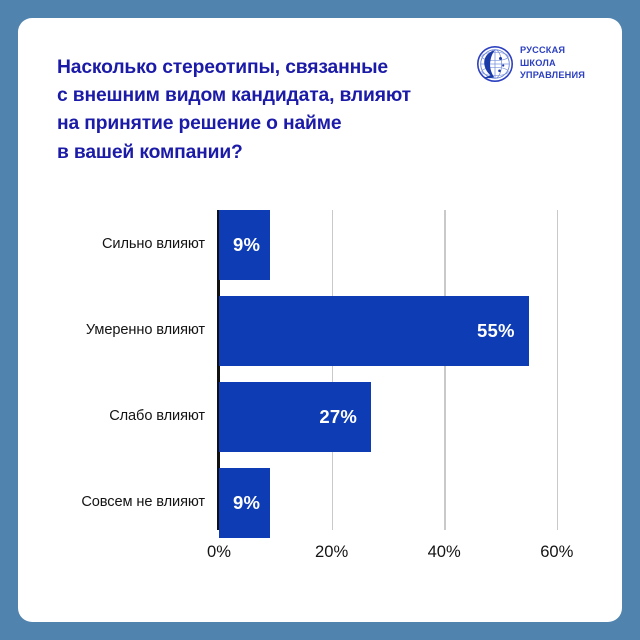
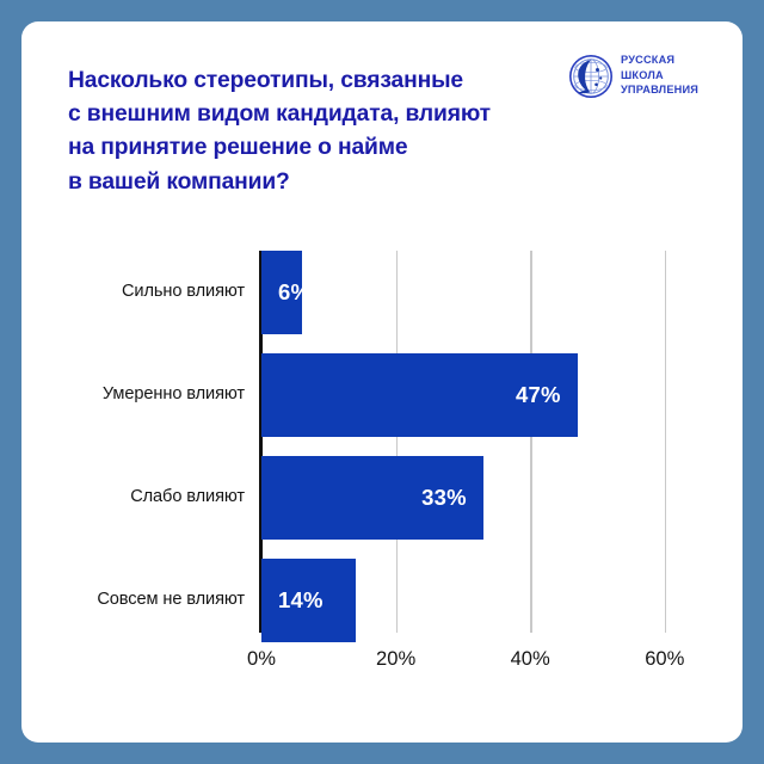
Сильно влияют: 9% -> 6%
Умеренно влияют: 55% -> 47%
Слабо влияют: 27% -> 33%
Совсем не влияют: 9% -> 14%
